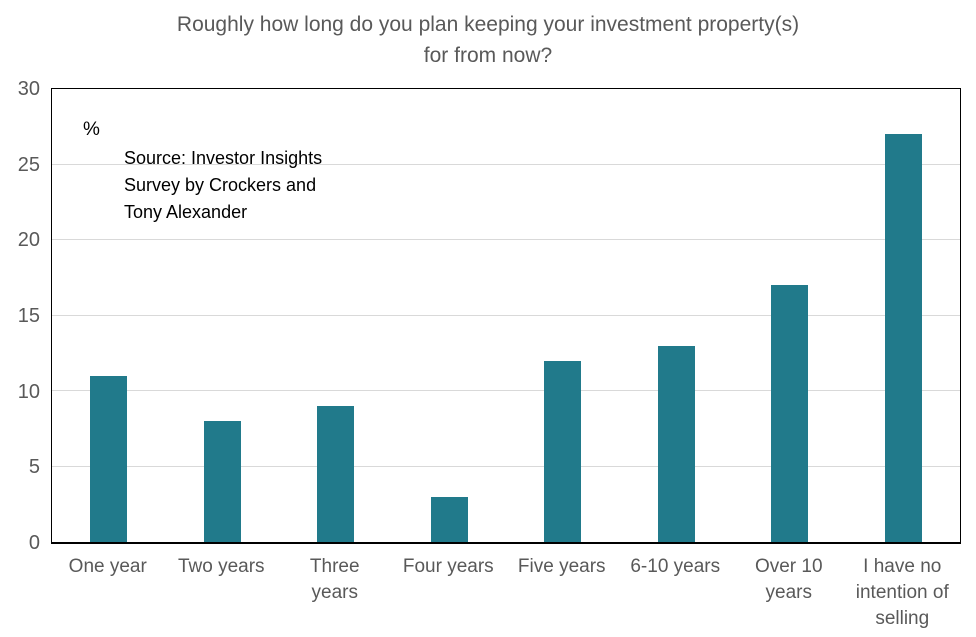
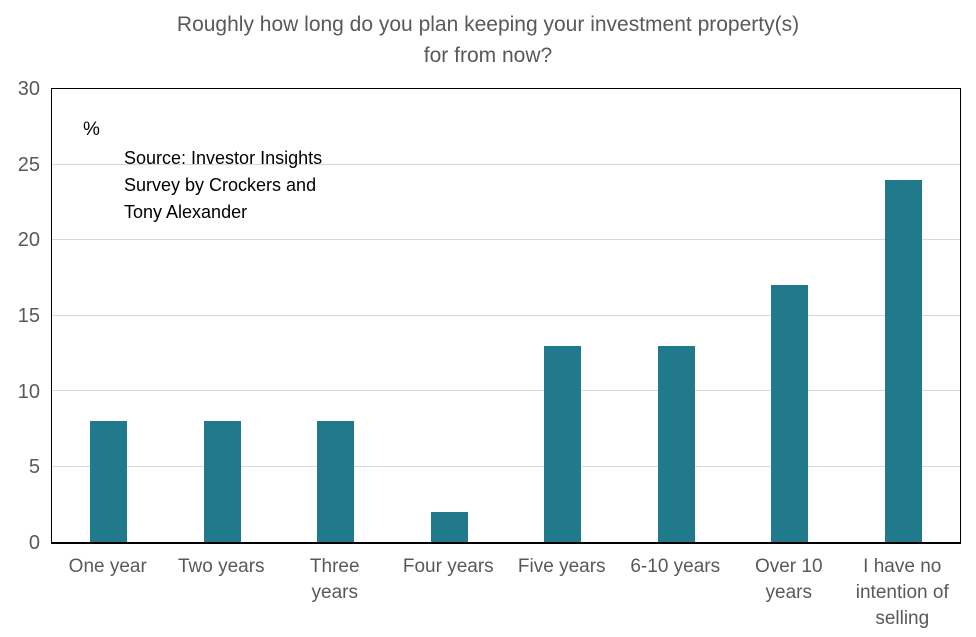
One year: 11 -> 8
Three years: 9 -> 8
Four years: 3 -> 2
Five years: 12 -> 13
I have no intention of selling: 27 -> 24
